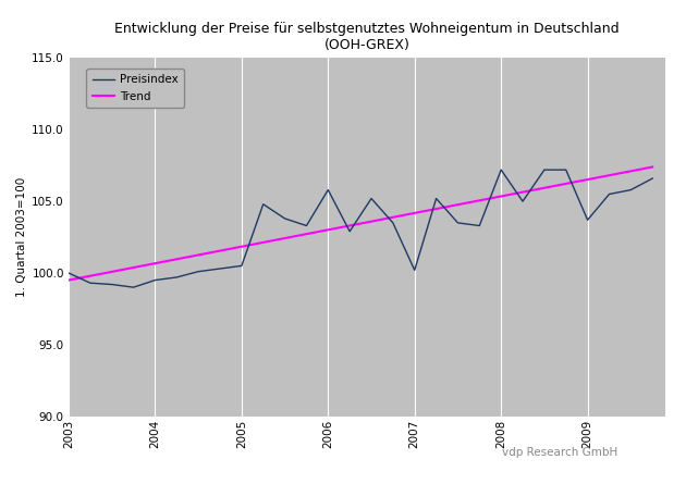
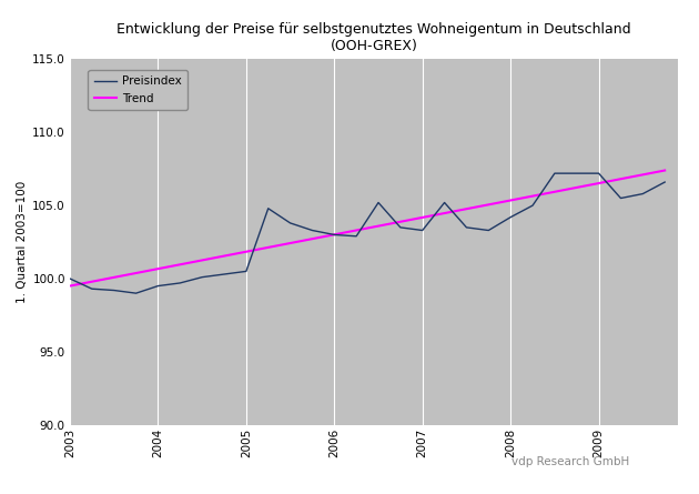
2006: 105.8 -> 103.0
2007: 100.2 -> 103.3
2008: 107.2 -> 104.2
2009: 103.7 -> 107.2
